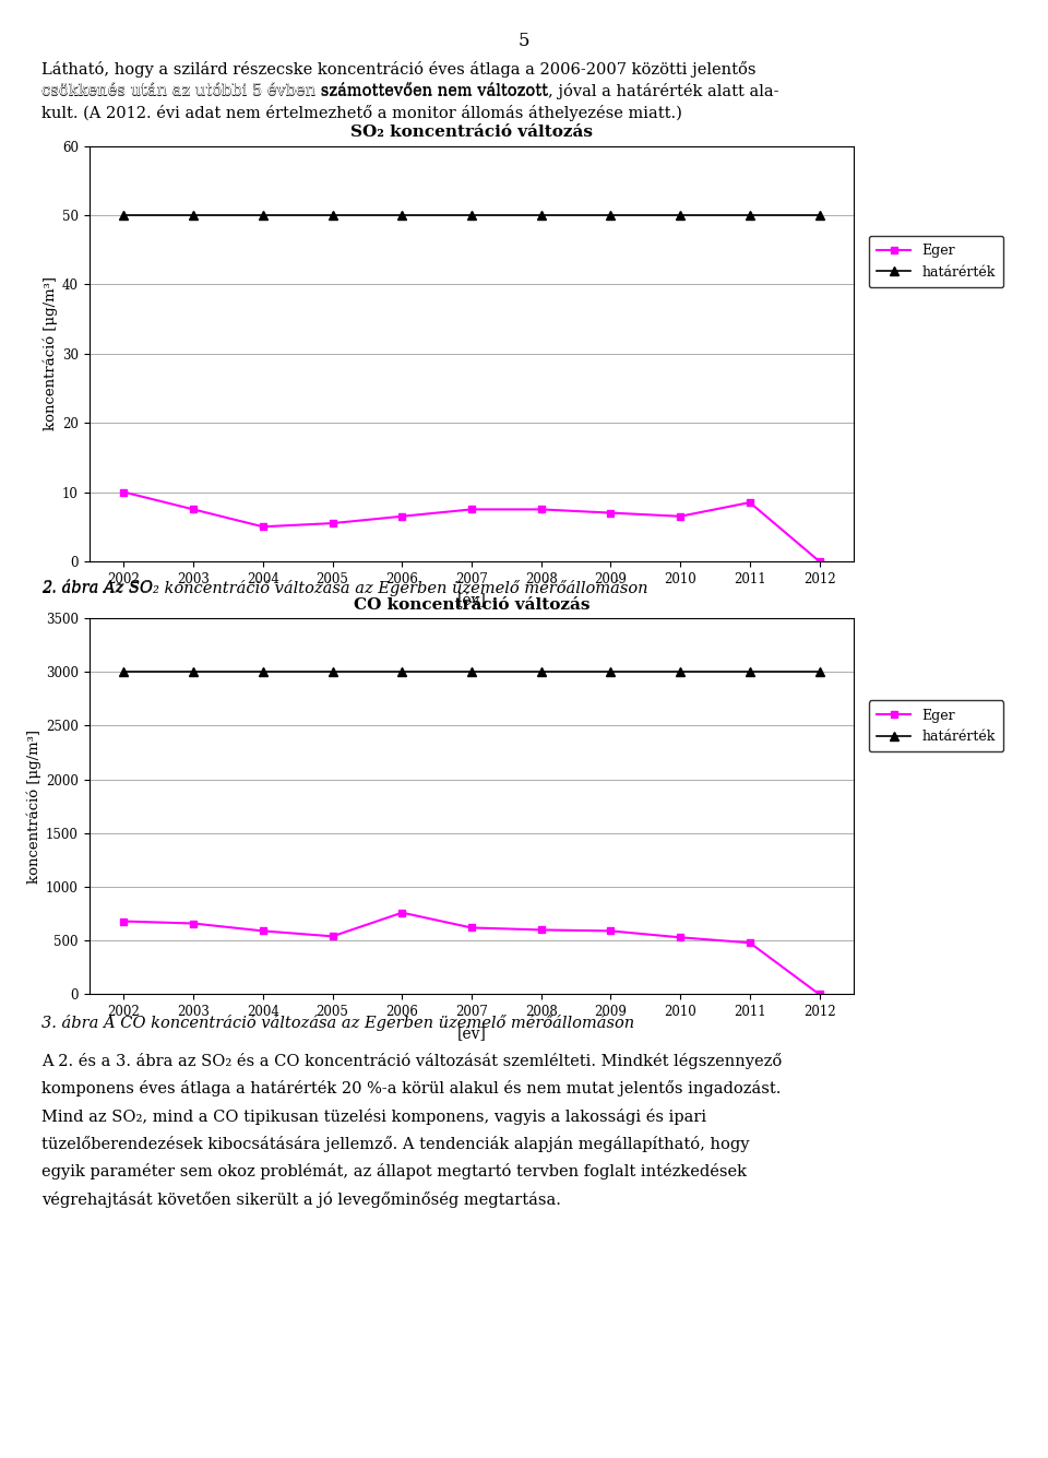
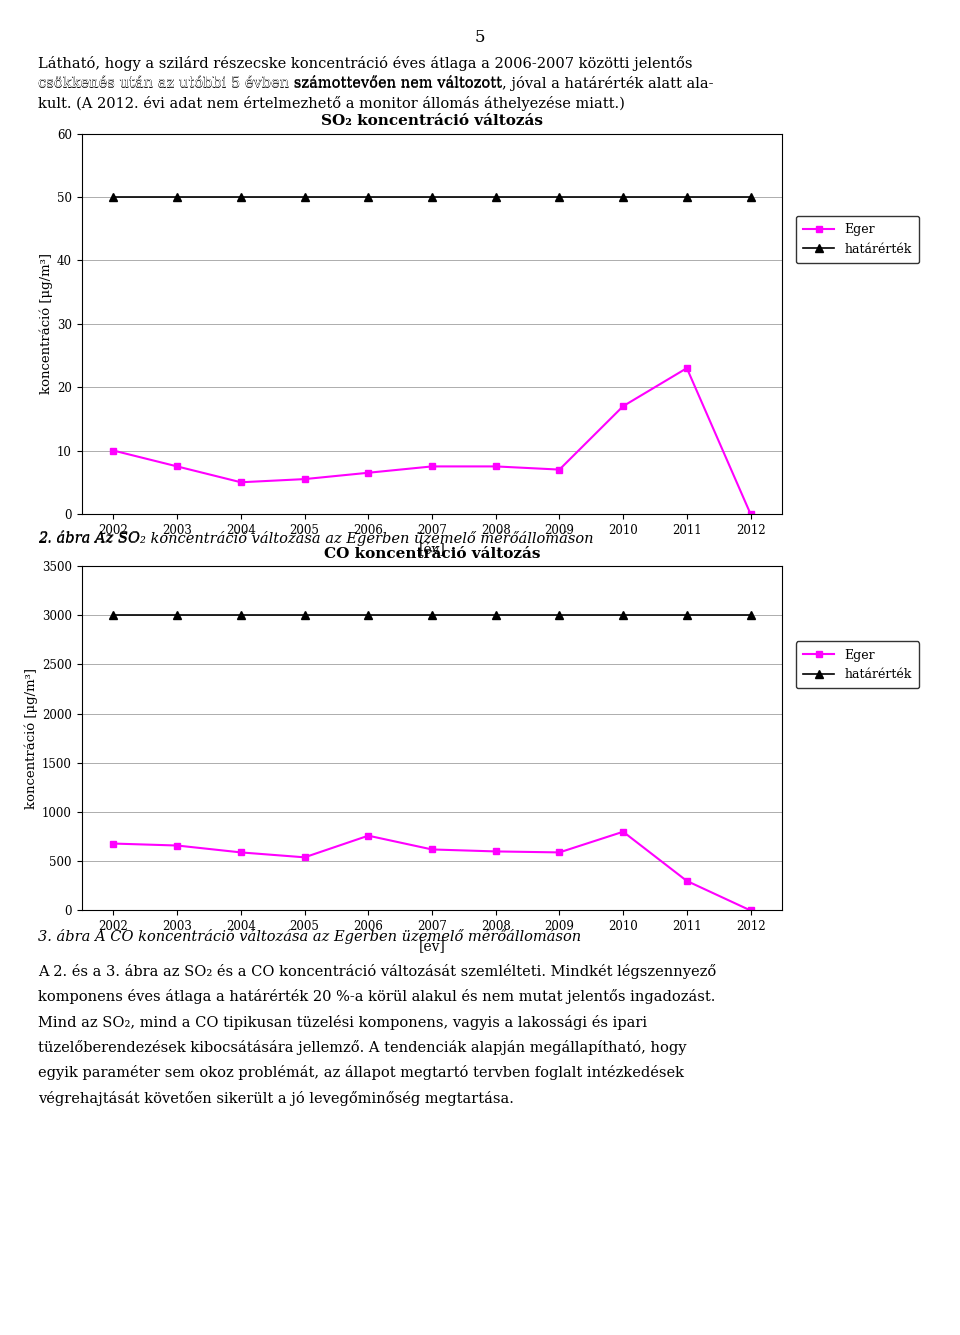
SO₂ koncentráció változás/Eger/2010: 6.5 -> 17.0
SO₂ koncentráció változás/Eger/2011: 8.5 -> 23.0
CO koncentráció változás/Eger/2010: 530 -> 800
CO koncentráció változás/Eger/2011: 480 -> 300
